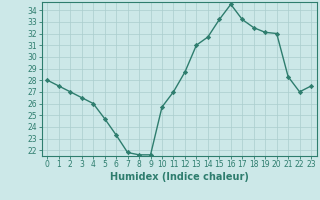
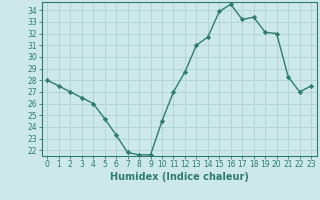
10: 25.7 -> 24.5
15: 33.2 -> 33.9
18: 32.5 -> 33.4
